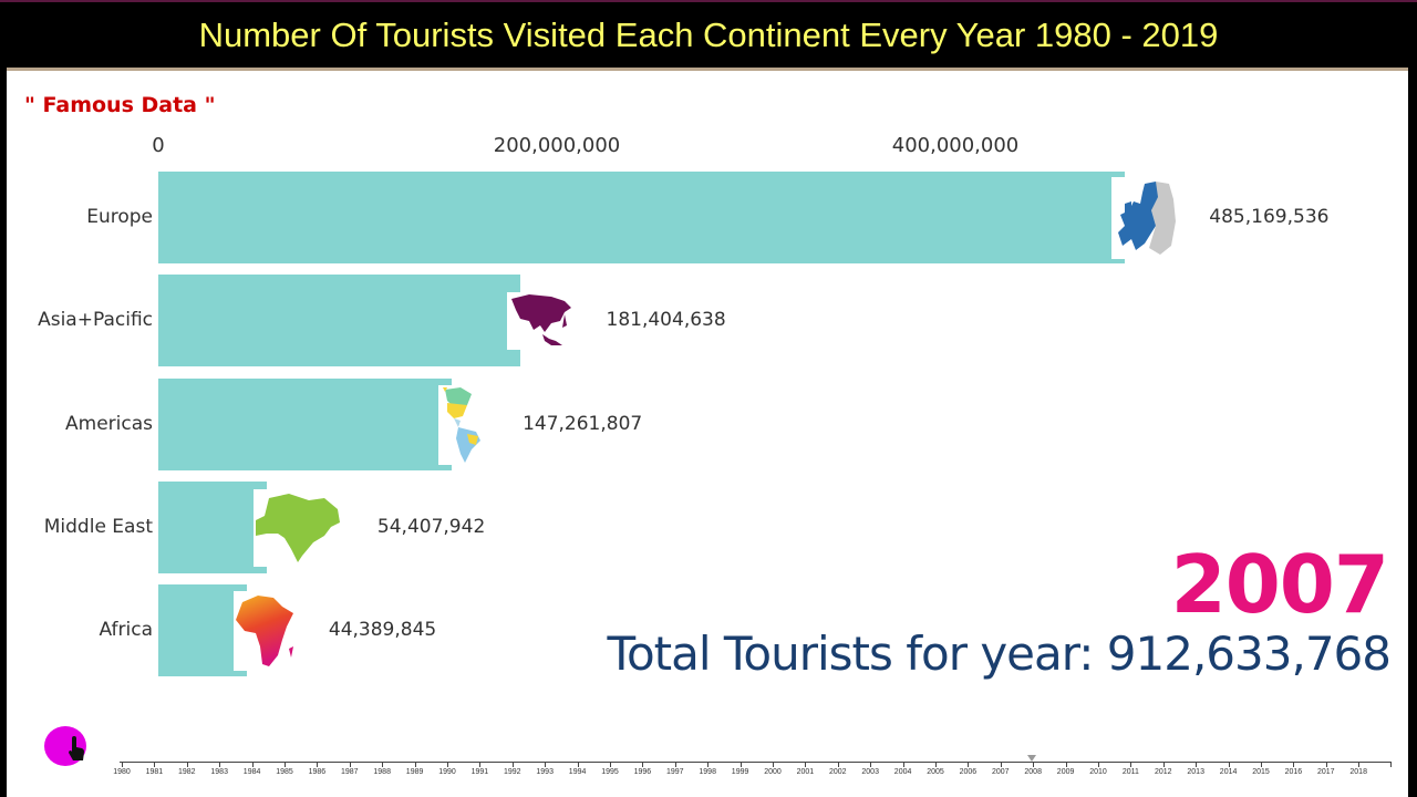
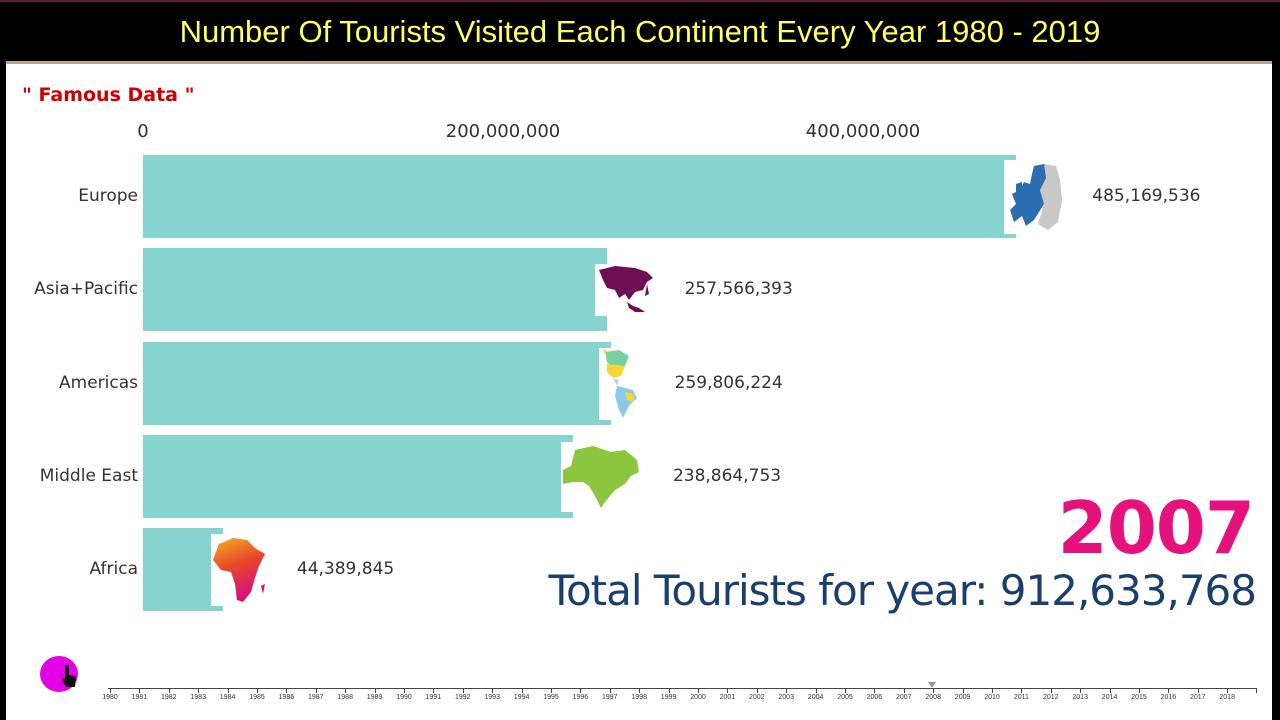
Asia+Pacific: 181,404,638 -> 257,566,393
Americas: 147,261,807 -> 259,806,224
Middle East: 54,407,942 -> 238,864,753
